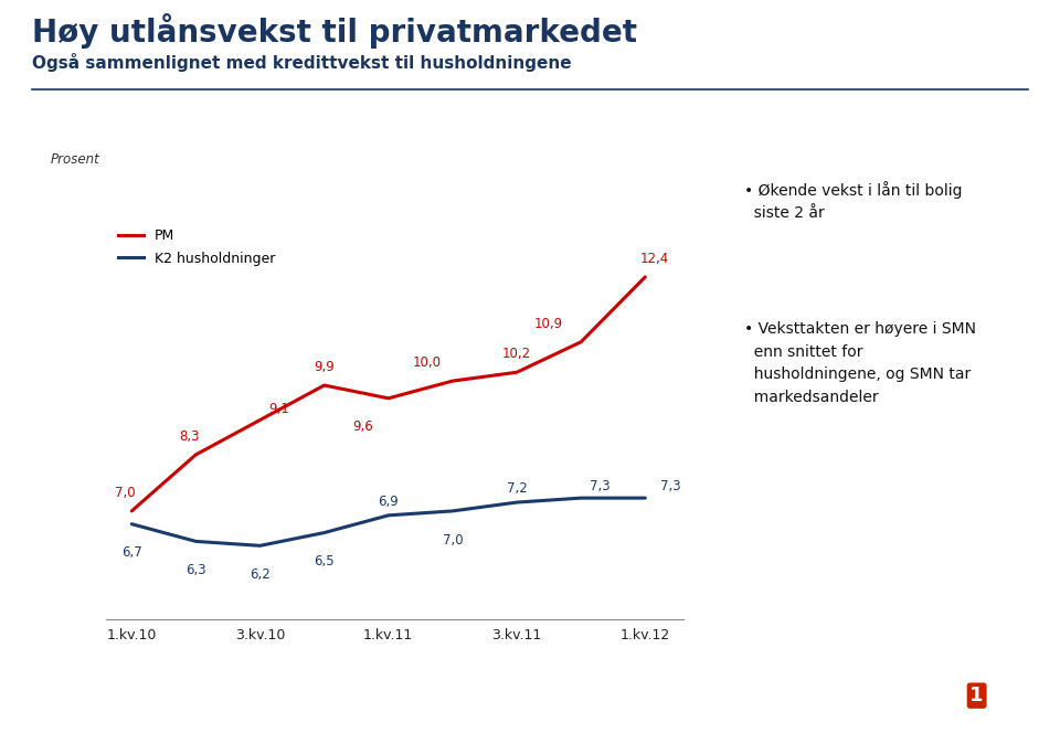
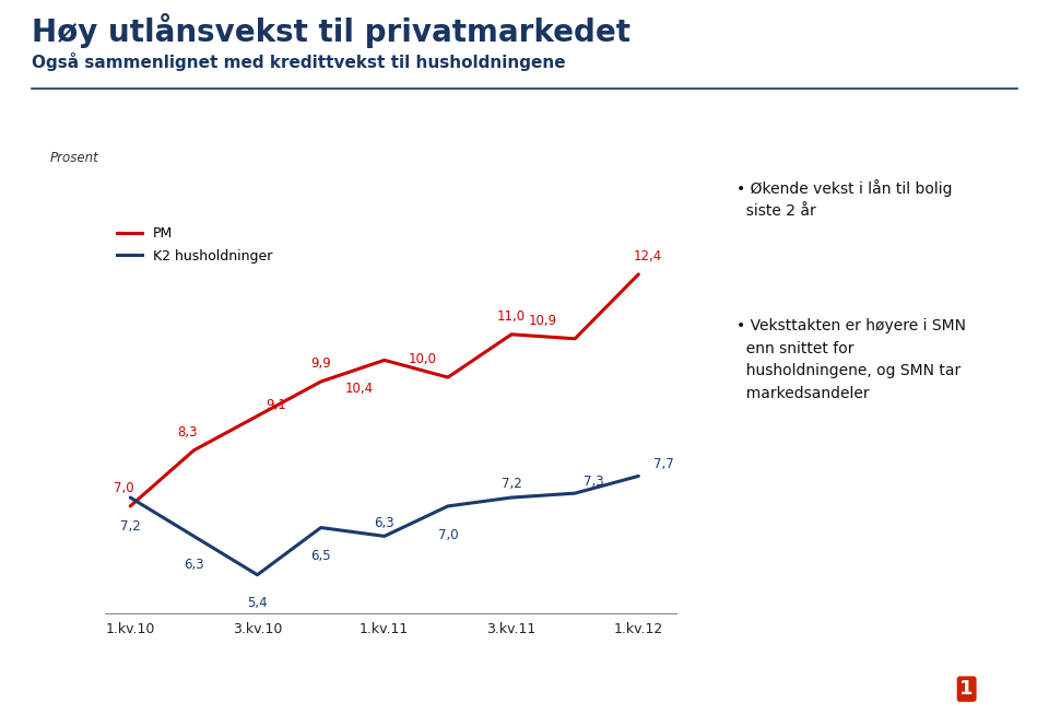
K2 husholdninger/1.kv.10: 6,7 -> 7,2
K2 husholdninger/3.kv.10: 6,2 -> 5,4
PM/1.kv.11: 9,6 -> 10,4
K2 husholdninger/1.kv.11: 6,9 -> 6,3
PM/3.kv.11: 10,2 -> 11,0
K2 husholdninger/1.kv.12: 7,3 -> 7,7
